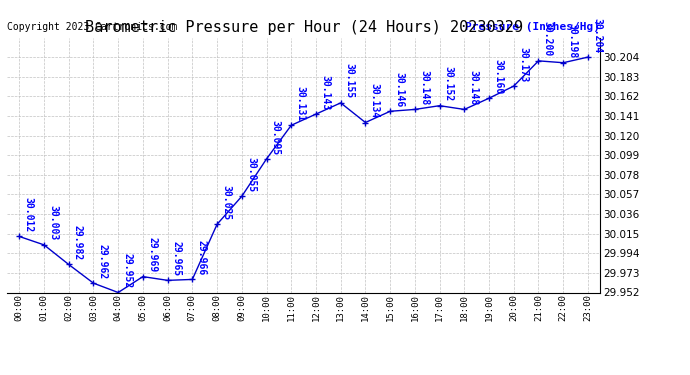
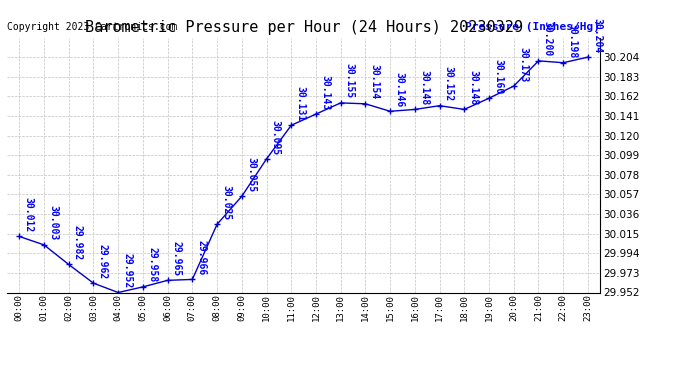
05:00: 29.969 -> 29.958
14:00: 30.134 -> 30.154
